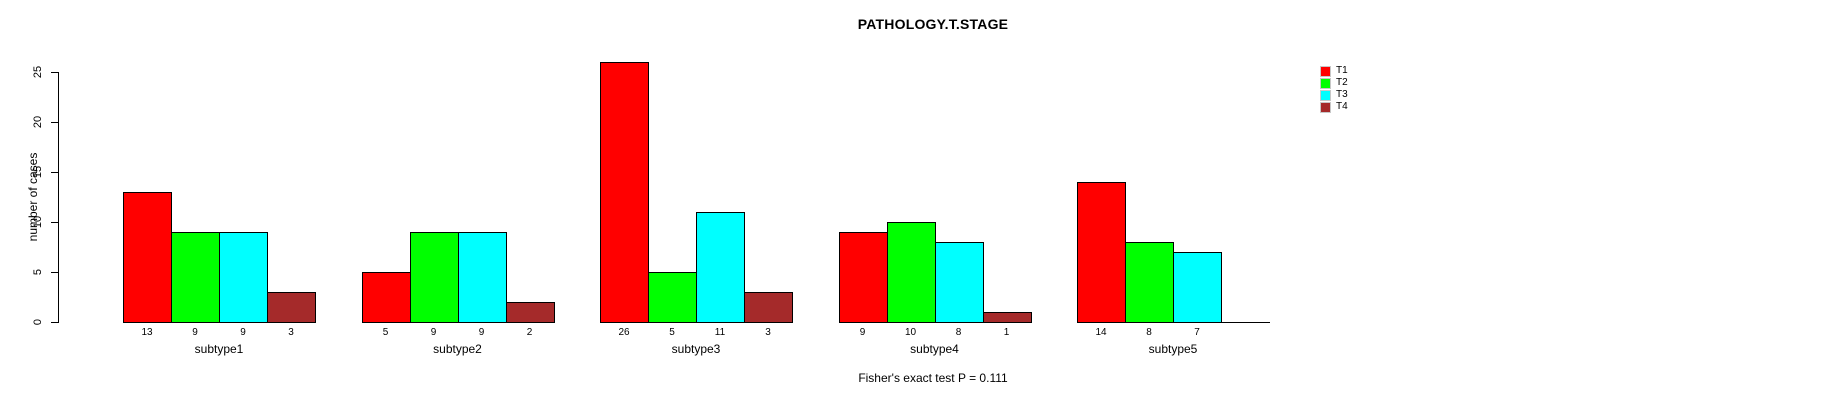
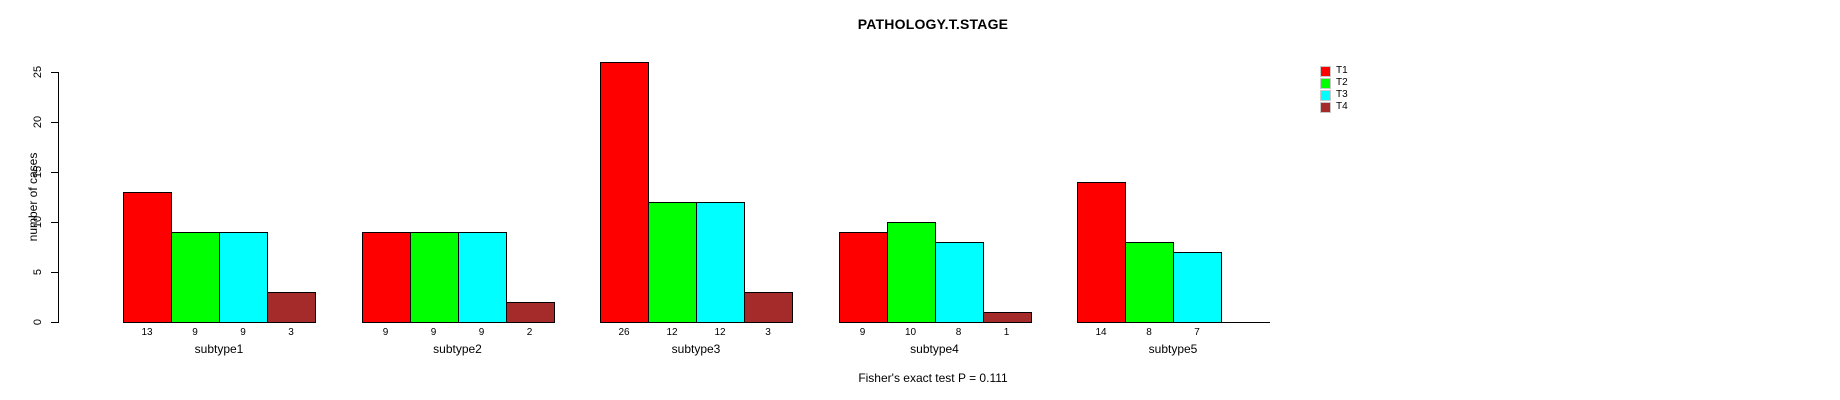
T1/subtype2: 5 -> 9
T2/subtype3: 5 -> 12
T3/subtype3: 11 -> 12
